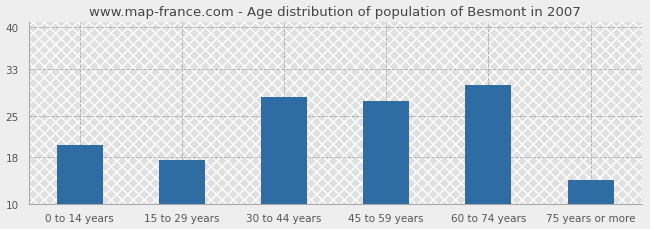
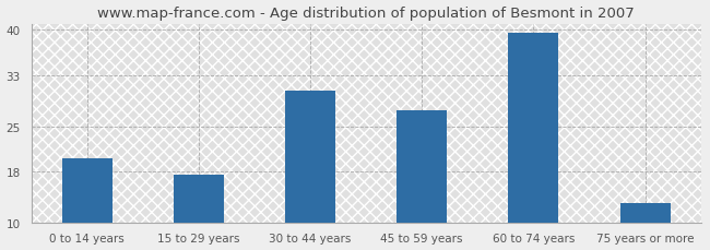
30 to 44 years: 28.2 -> 30.5
60 to 74 years: 30.2 -> 39.5
75 years or more: 14.0 -> 13.0
